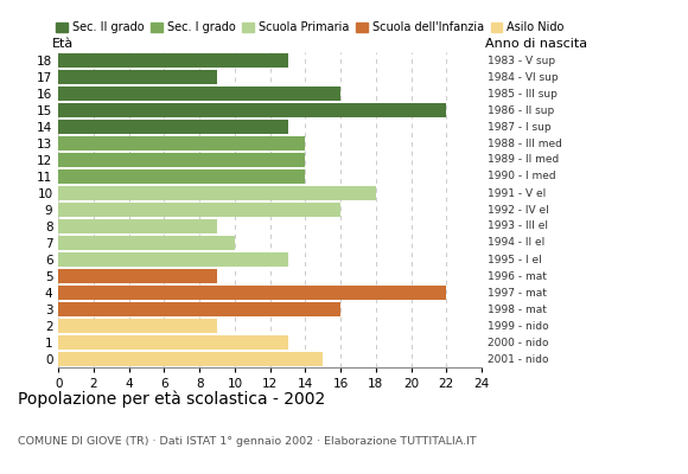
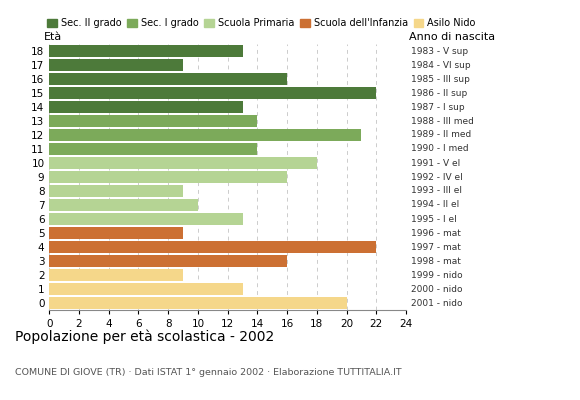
12: 14 -> 21
0: 15 -> 20
